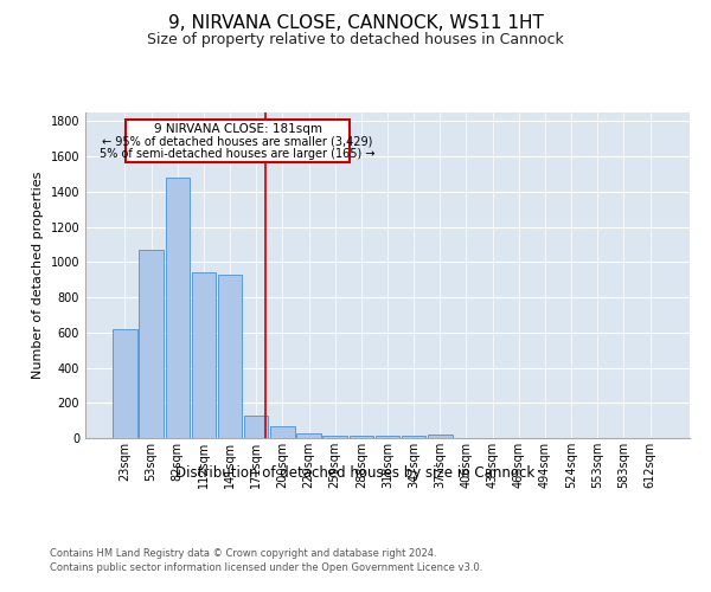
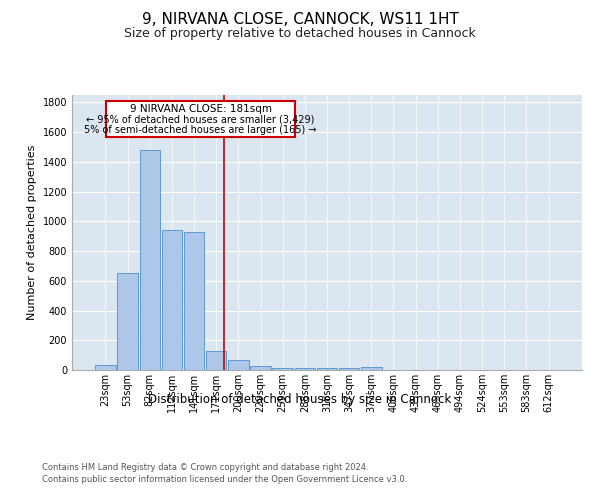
23sqm: 620 -> 40
53sqm: 1070 -> 650
